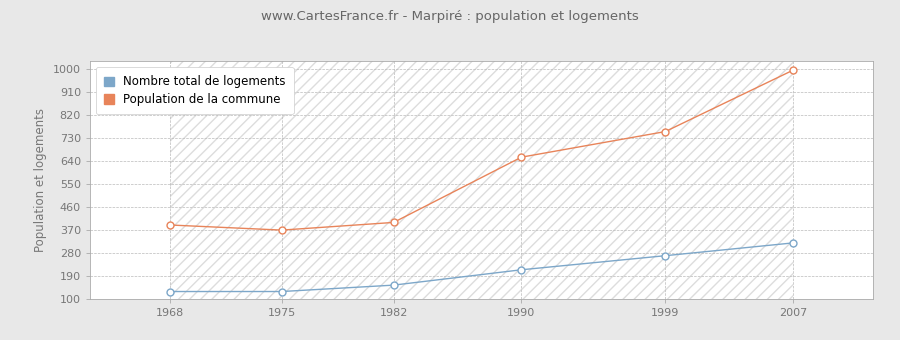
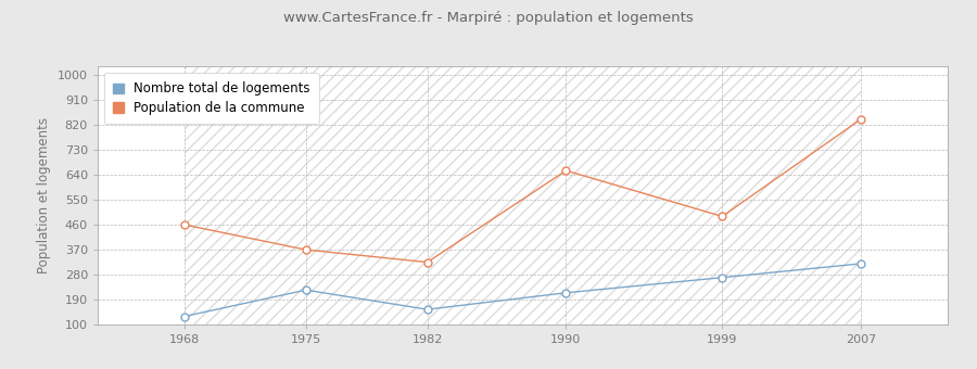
Population de la commune/1968: 390 -> 460
Nombre total de logements/1975: 130 -> 225
Population de la commune/1982: 400 -> 325
Population de la commune/1999: 755 -> 490
Population de la commune/2007: 995 -> 840
